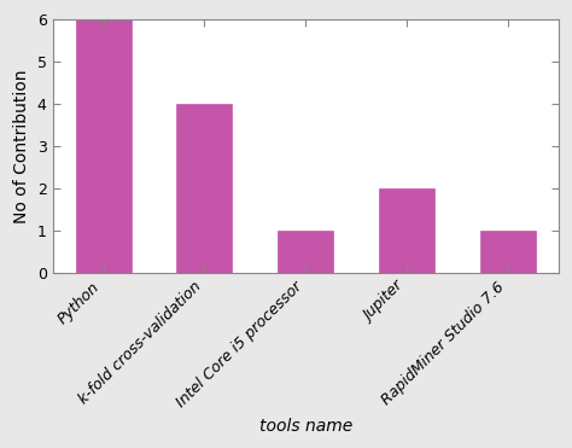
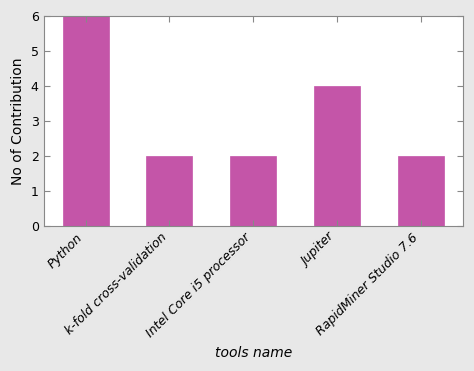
k-fold cross-validation: 4 -> 2
Intel Core i5 processor: 1 -> 2
Jupiter: 2 -> 4
RapidMiner Studio 7.6: 1 -> 2
